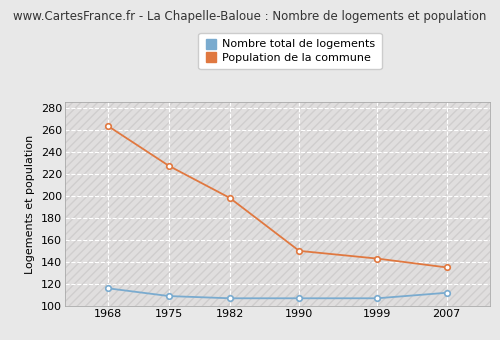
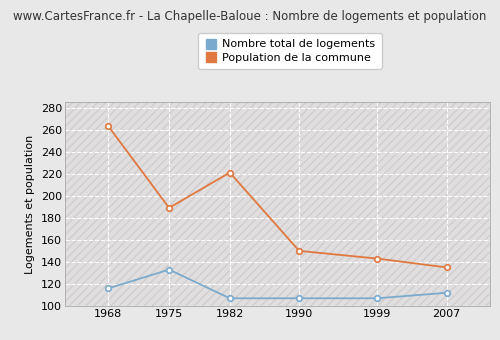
Nombre total de logements/1975: 109 -> 133
Population de la commune/1975: 227 -> 189
Population de la commune/1982: 198 -> 221
